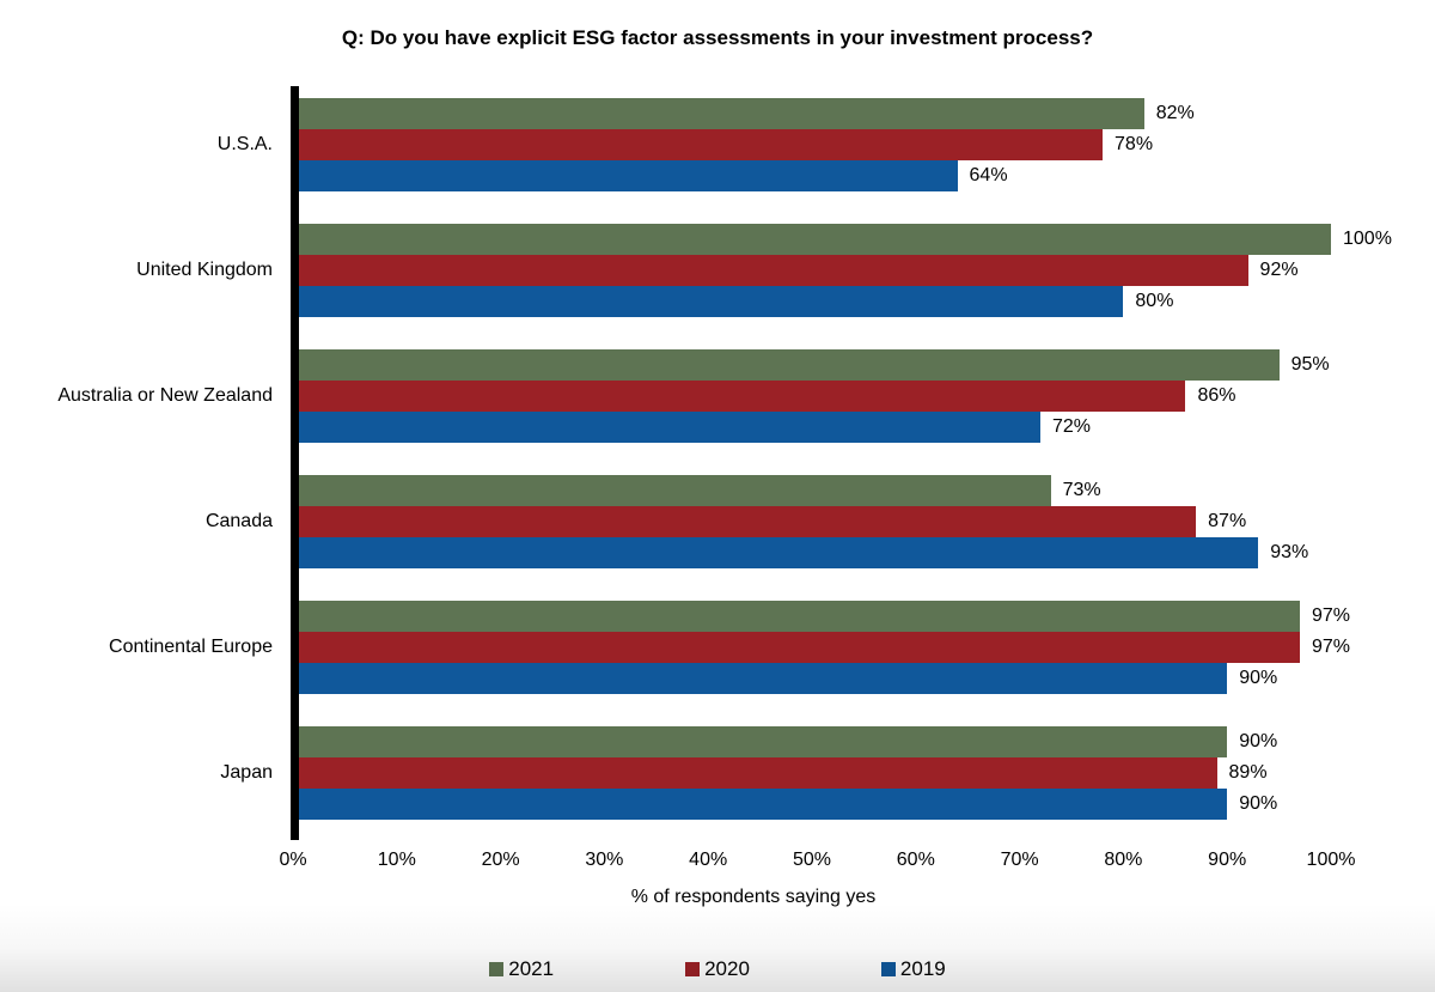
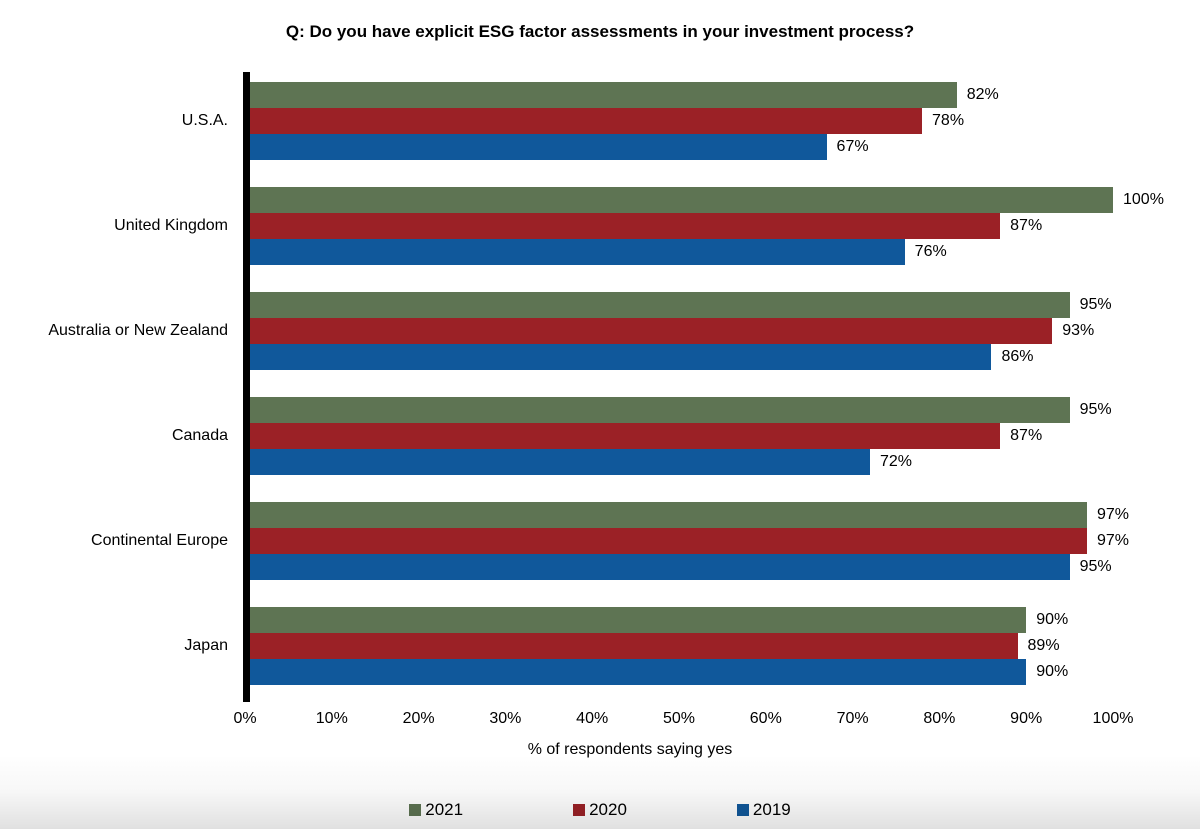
2019/U.S.A.: 64% -> 67%
2020/United Kingdom: 92% -> 87%
2019/United Kingdom: 80% -> 76%
2020/Australia or New Zealand: 86% -> 93%
2019/Australia or New Zealand: 72% -> 86%
2021/Canada: 73% -> 95%
2019/Canada: 93% -> 72%
2019/Continental Europe: 90% -> 95%
